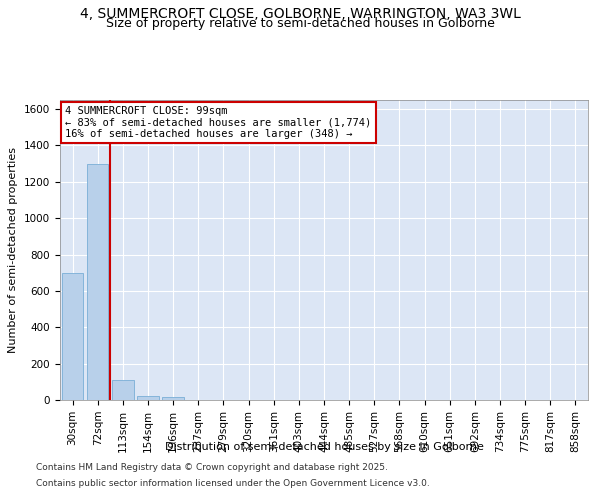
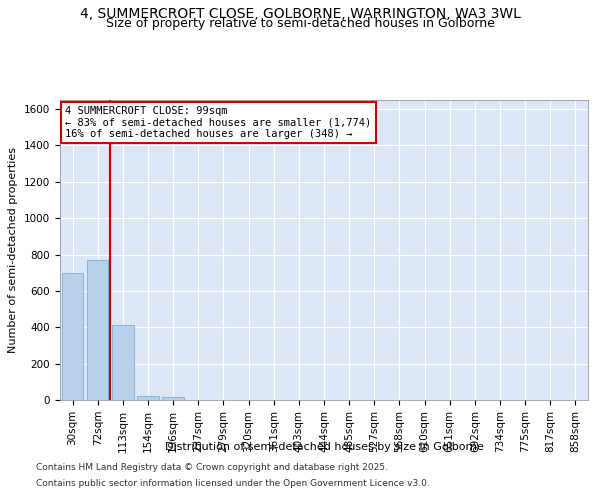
72sqm: 1300 -> 770
113sqm: 110 -> 410
